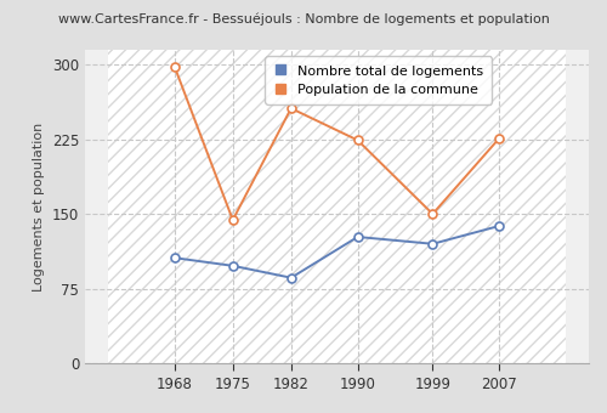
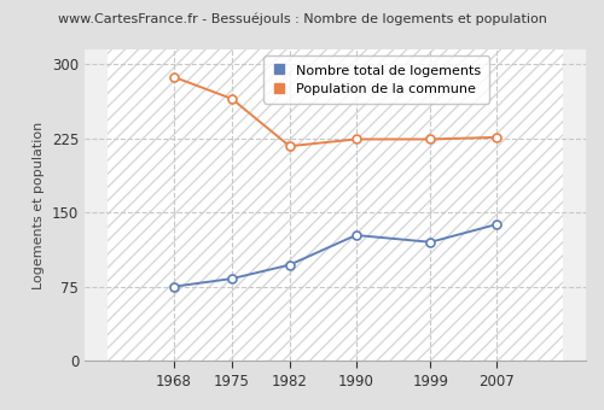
Nombre total de logements/1968: 106 -> 75
Population de la commune/1968: 298 -> 287
Nombre total de logements/1975: 98 -> 83
Population de la commune/1975: 144 -> 265
Nombre total de logements/1982: 86 -> 97
Population de la commune/1982: 256 -> 217
Population de la commune/1999: 150 -> 224
